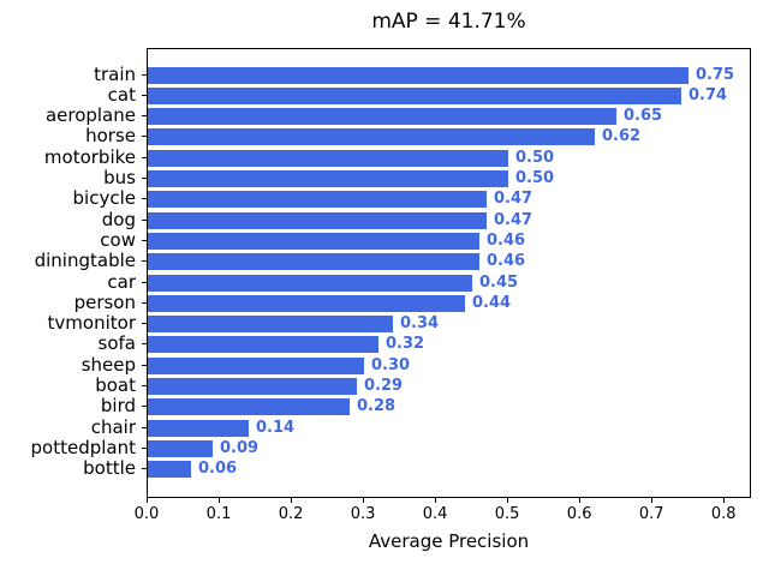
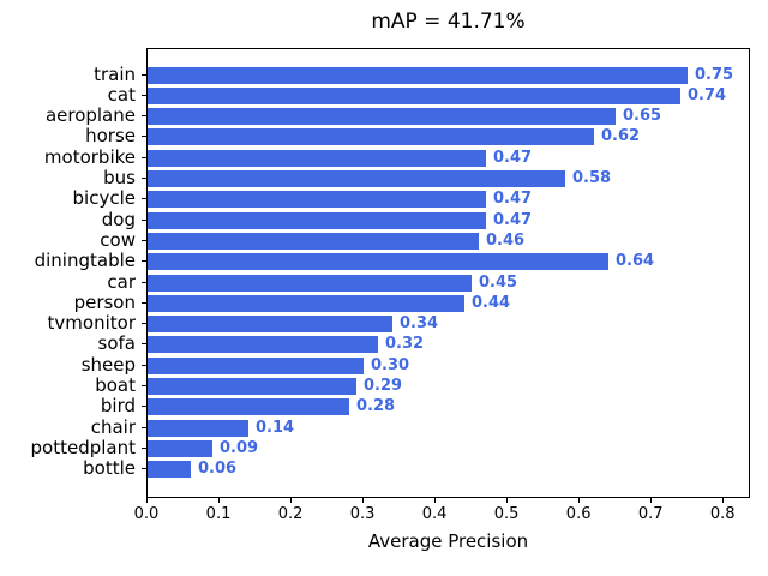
motorbike: 0.50 -> 0.47
bus: 0.50 -> 0.58
diningtable: 0.46 -> 0.64
